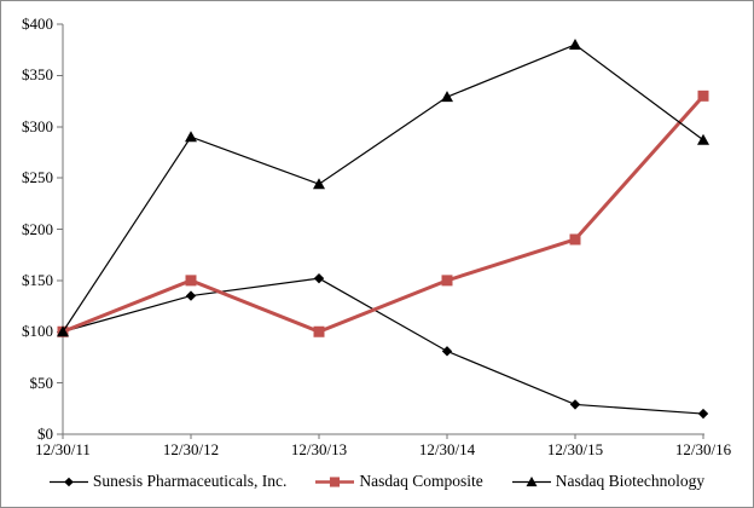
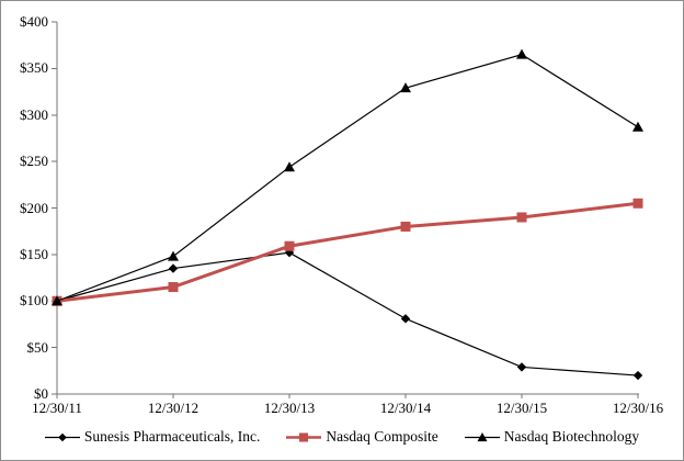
Nasdaq Composite/12/30/12: $150 -> $120
Nasdaq Biotechnology/12/30/12: $290 -> $150
Nasdaq Composite/12/30/13: $100 -> $160
Nasdaq Composite/12/30/14: $150 -> $180
Nasdaq Biotechnology/12/30/15: $380 -> $360
Nasdaq Composite/12/30/16: $330 -> $200
